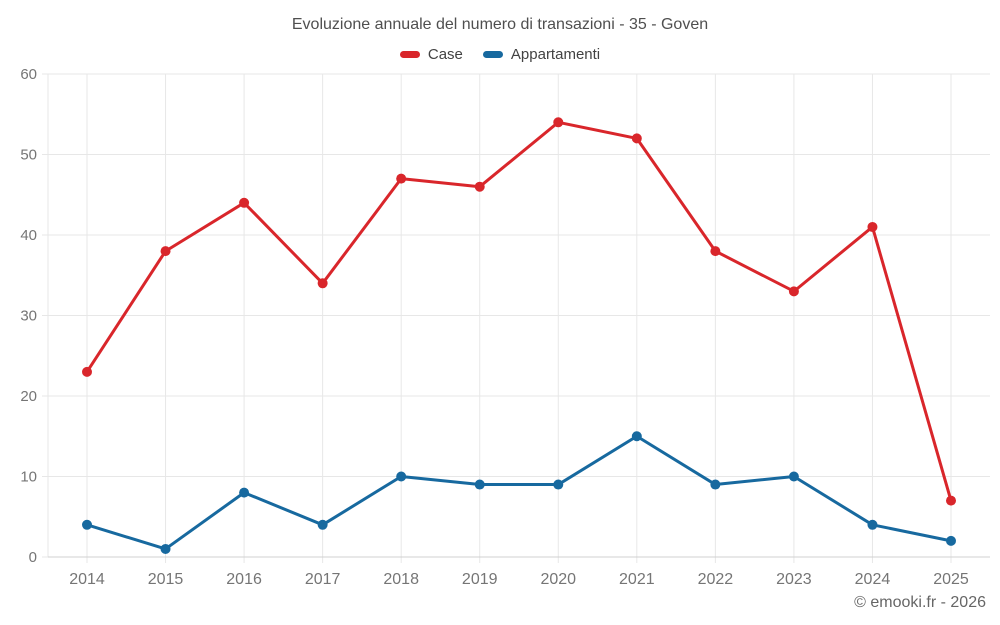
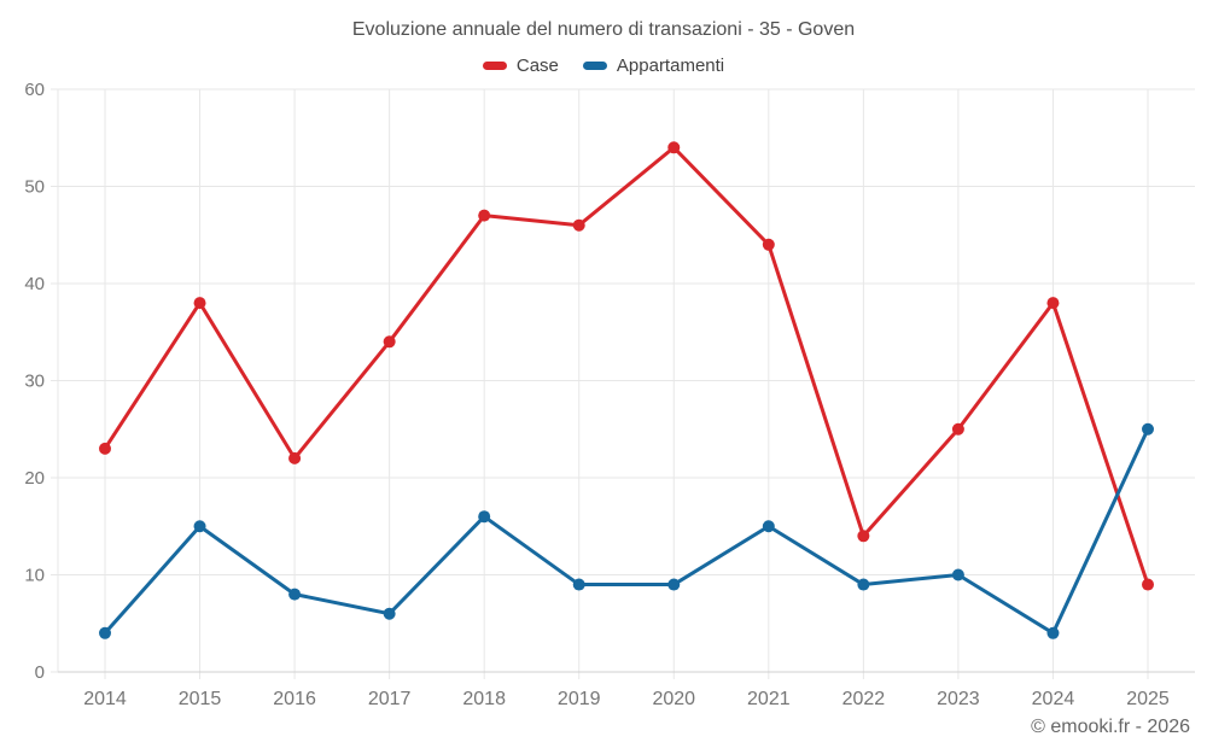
Appartamenti/2015: 1 -> 15
Case/2016: 44 -> 22
Appartamenti/2017: 4 -> 6
Appartamenti/2018: 10 -> 16
Case/2021: 52 -> 44
Case/2022: 38 -> 14
Case/2023: 33 -> 25
Case/2024: 41 -> 38
Case/2025: 7 -> 9
Appartamenti/2025: 2 -> 25
